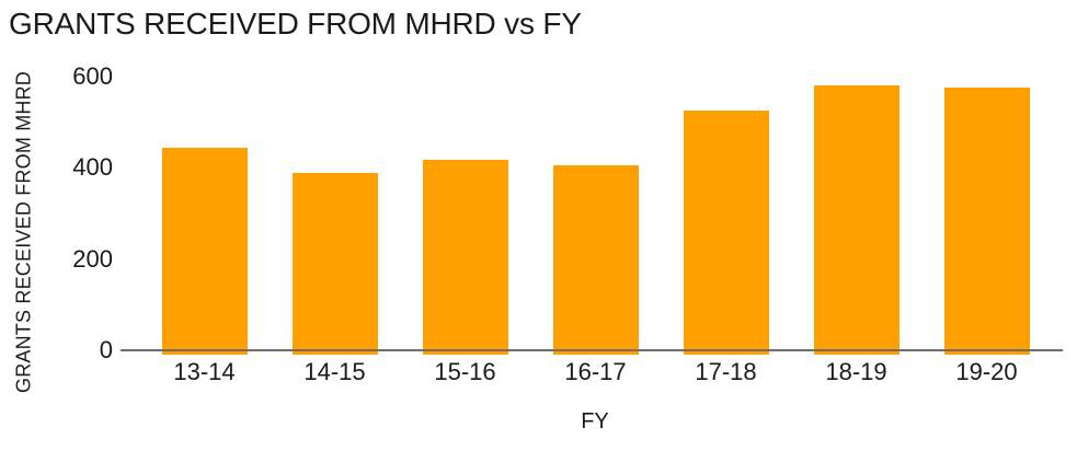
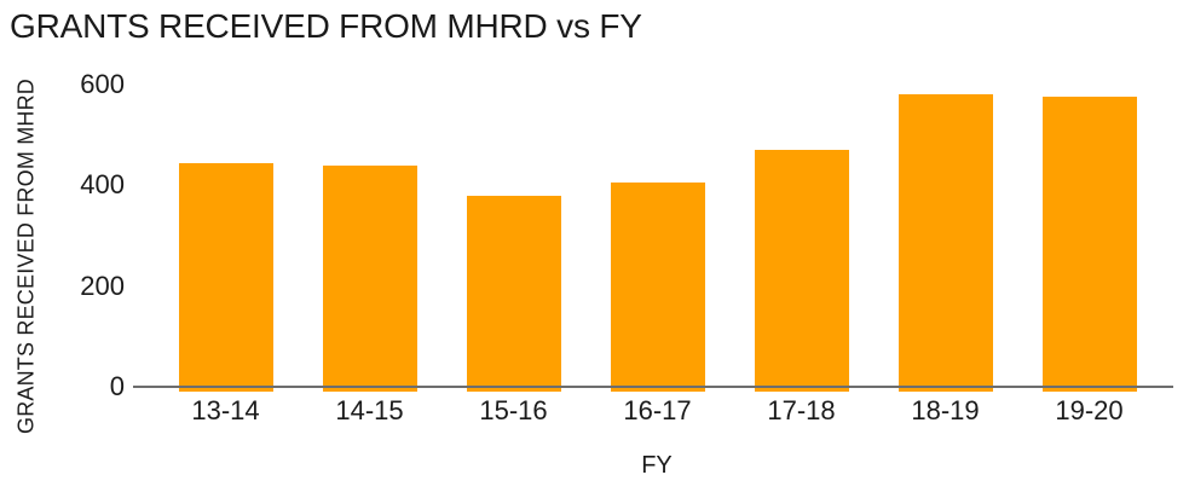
14-15: 390 -> 440
15-16: 420 -> 380
17-18: 520 -> 470
